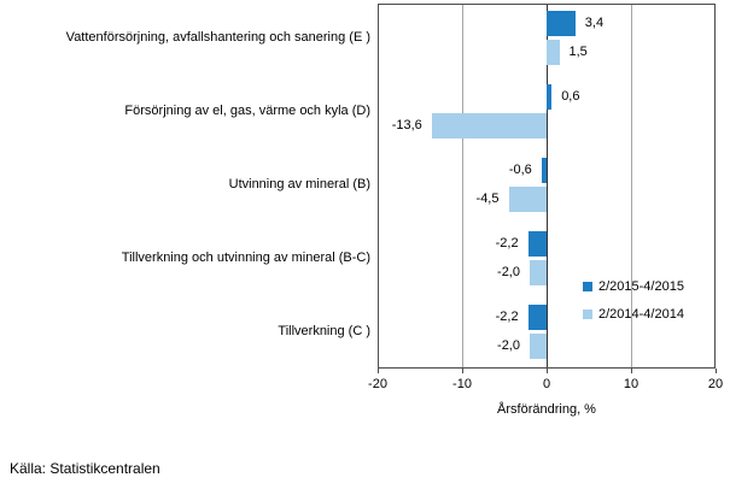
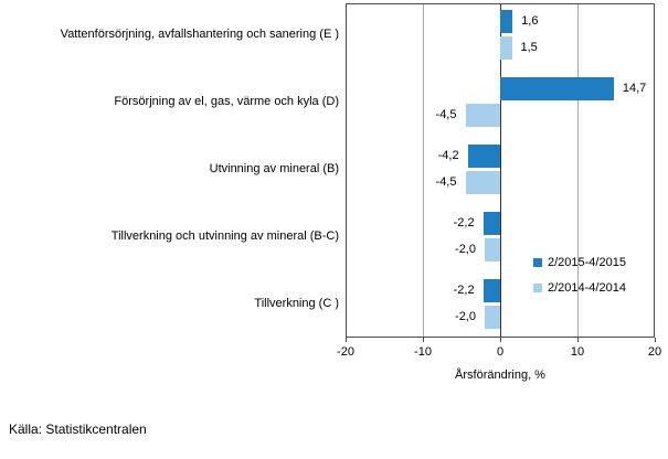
2/2015-4/2015/Vattenförsörjning, avfallshantering och sanering (E ): 3,4 -> 1,6
2/2015-4/2015/Försörjning av el, gas, värme och kyla (D): 0,6 -> 14,7
2/2014-4/2014/Försörjning av el, gas, värme och kyla (D): -13,6 -> -4,5
2/2015-4/2015/Utvinning av mineral (B): -0,6 -> -4,2
